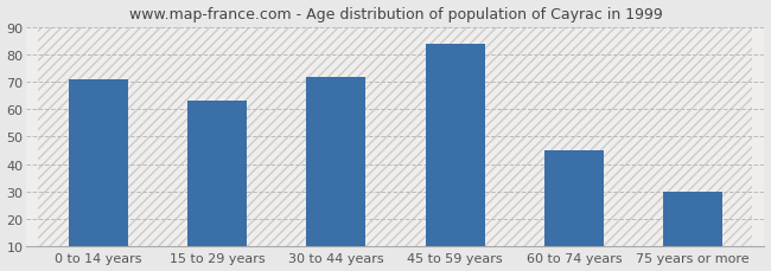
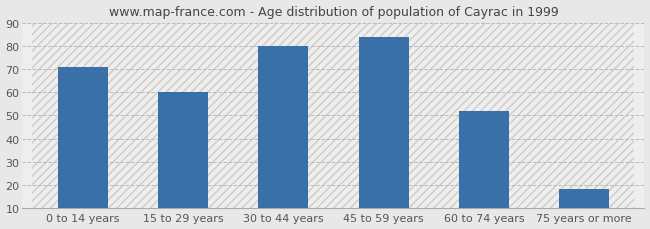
15 to 29 years: 63 -> 60
30 to 44 years: 72 -> 80
60 to 74 years: 45 -> 52
75 years or more: 30 -> 18
